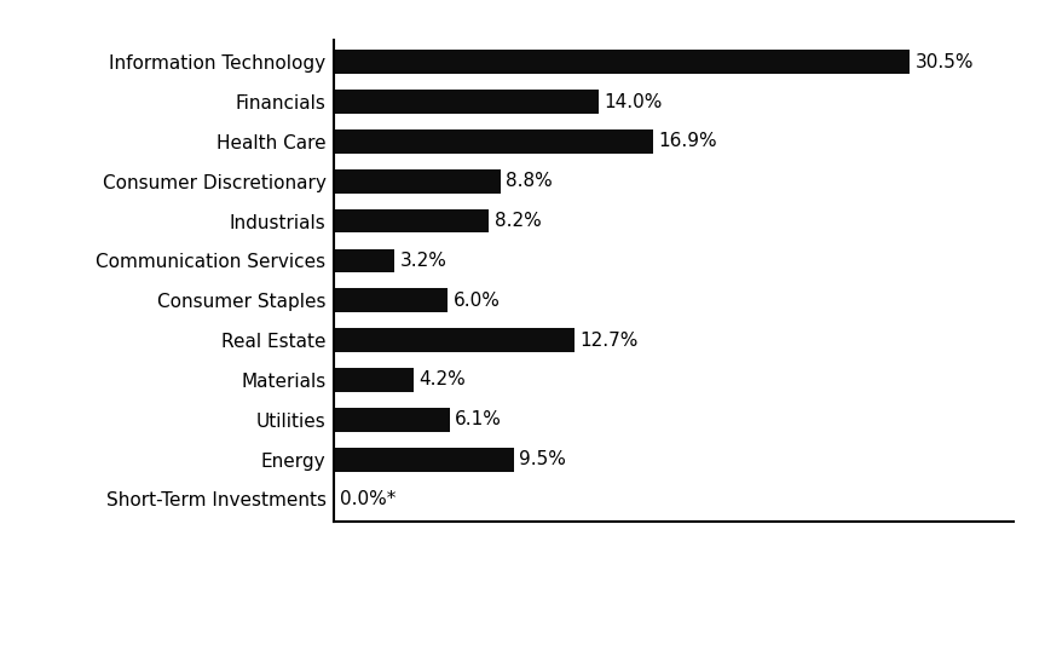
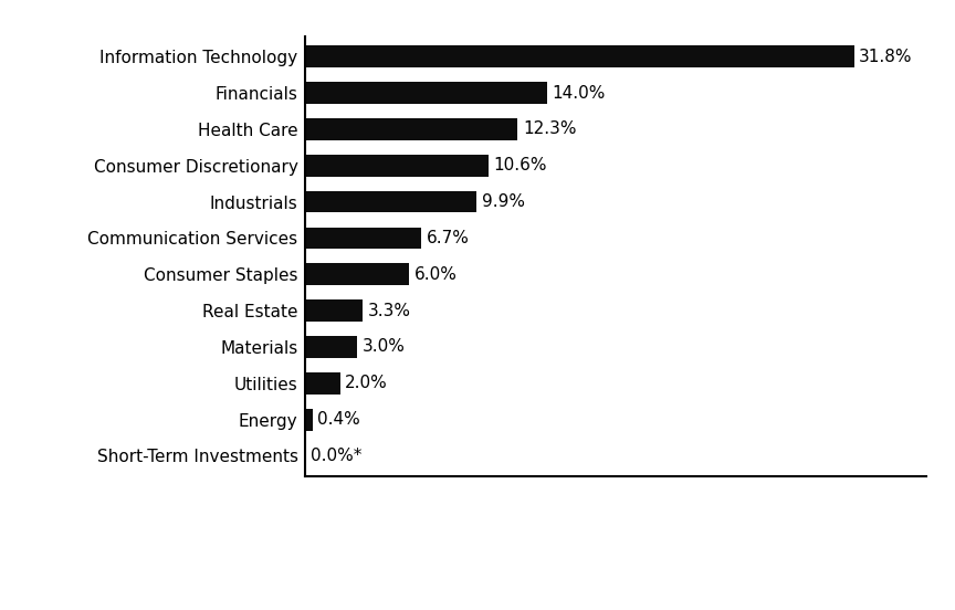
Information Technology: 30.5% -> 31.8%
Health Care: 16.9% -> 12.3%
Consumer Discretionary: 8.8% -> 10.6%
Industrials: 8.2% -> 9.9%
Communication Services: 3.2% -> 6.7%
Real Estate: 12.7% -> 3.3%
Materials: 4.2% -> 3.0%
Utilities: 6.1% -> 2.0%
Energy: 9.5% -> 0.4%
